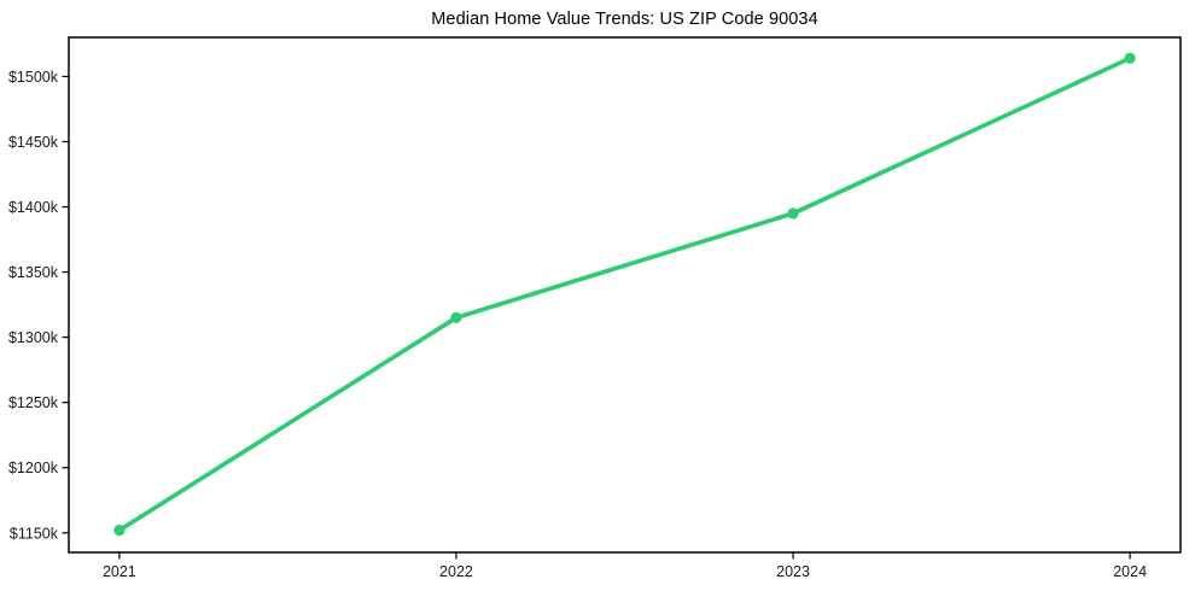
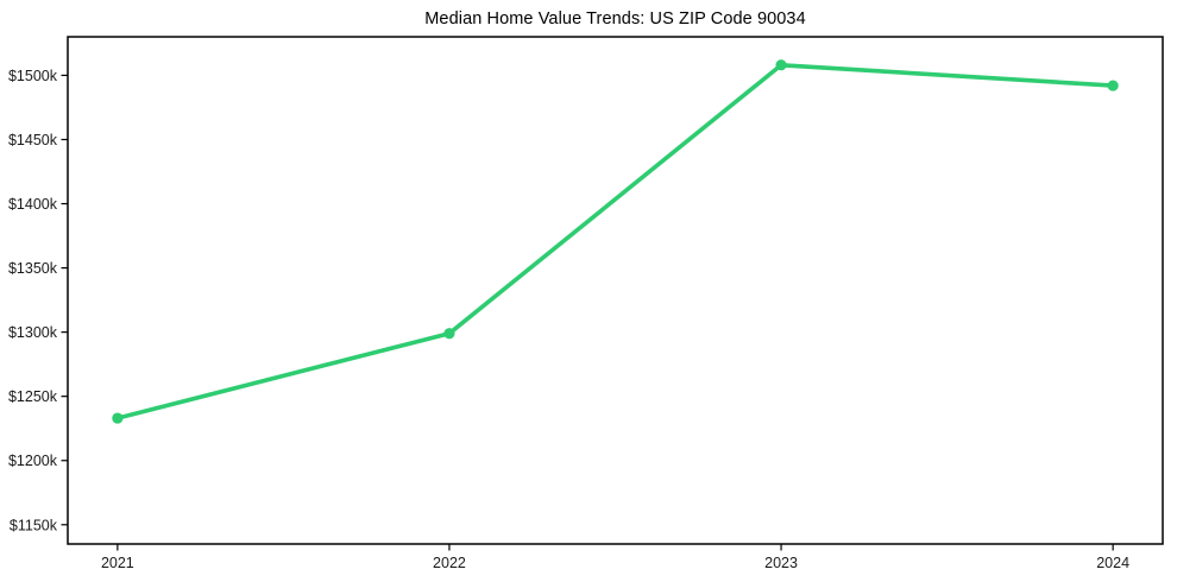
2021: $1152k -> $1233k
2022: $1315k -> $1299k
2023: $1395k -> $1508k
2024: $1514k -> $1492k
